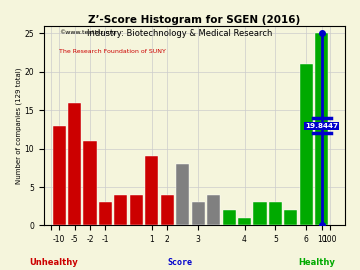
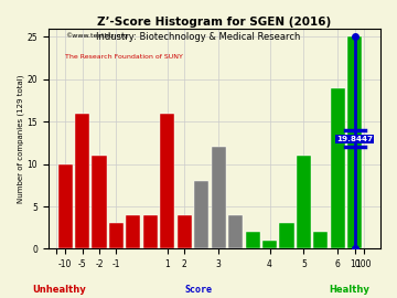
-10: 13 -> 10
1: 9 -> 16
3: 3 -> 12
5: 3 -> 11
6: 21 -> 19
